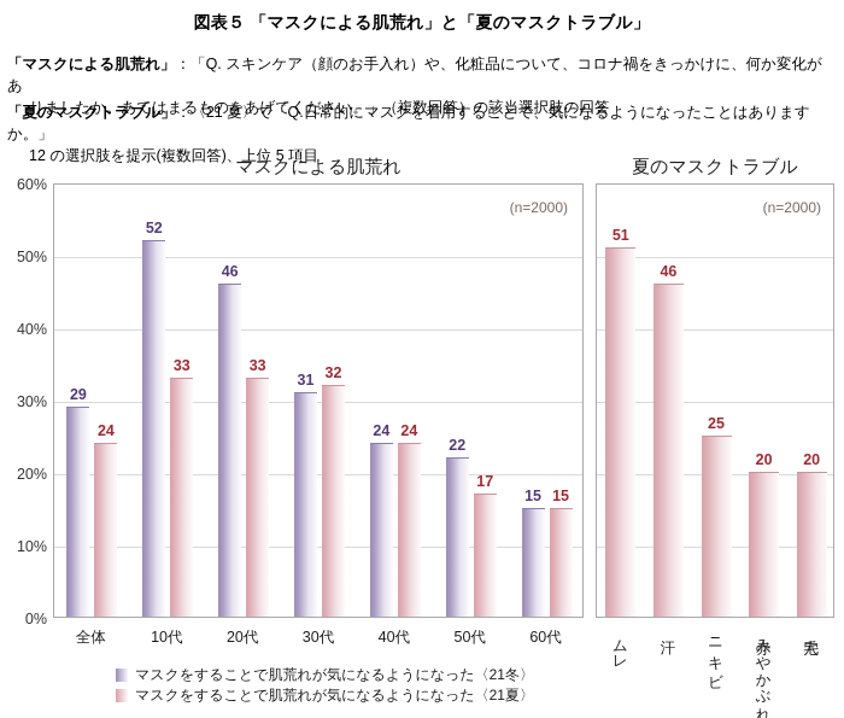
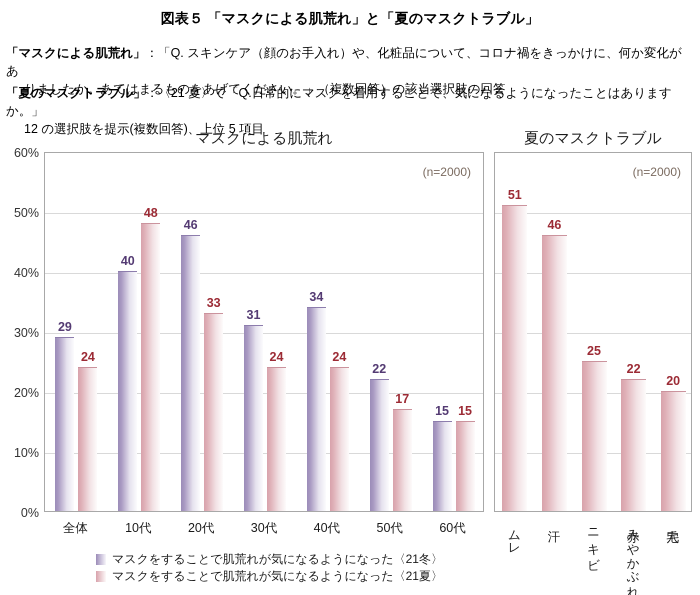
マスクによる肌荒れ/マスクをすることで肌荒れが気になるようになった〈21冬〉/10代: 52 -> 40
マスクによる肌荒れ/マスクをすることで肌荒れが気になるようになった〈21夏〉/10代: 33 -> 48
マスクによる肌荒れ/マスクをすることで肌荒れが気になるようになった〈21夏〉/30代: 32 -> 24
マスクによる肌荒れ/マスクをすることで肌荒れが気になるようになった〈21冬〉/40代: 24 -> 34
夏のマスクトラブル/赤みやかぶれ: 20 -> 22
